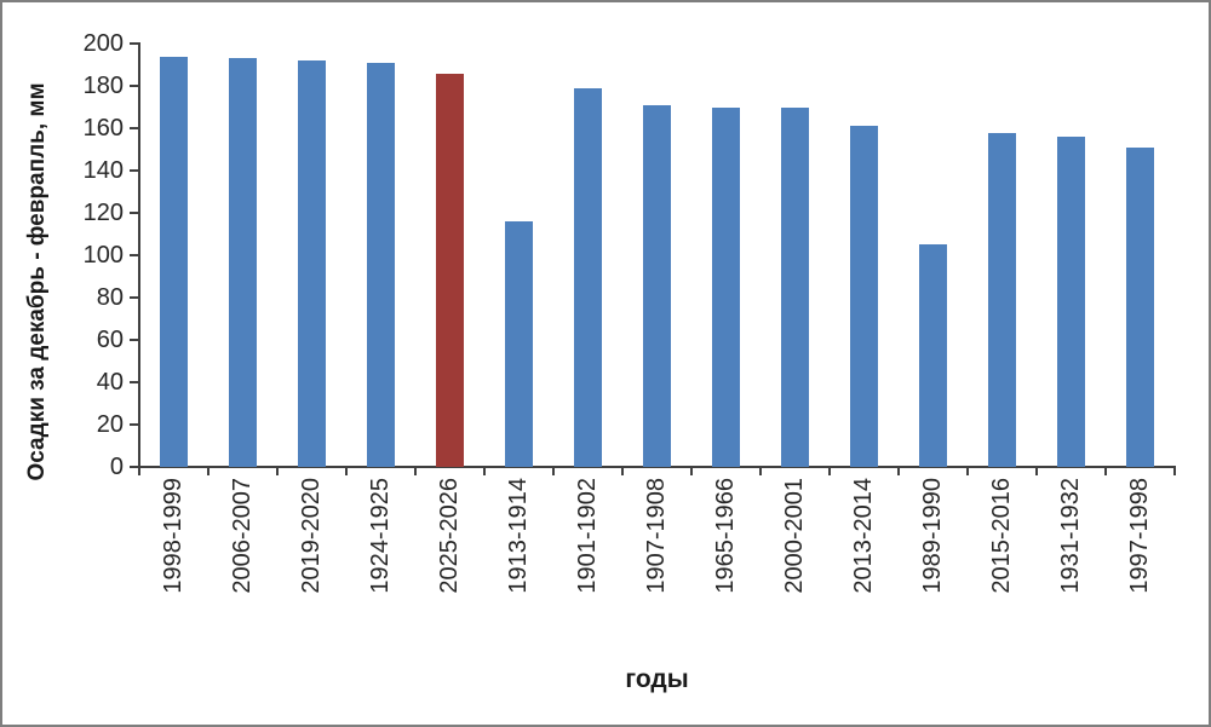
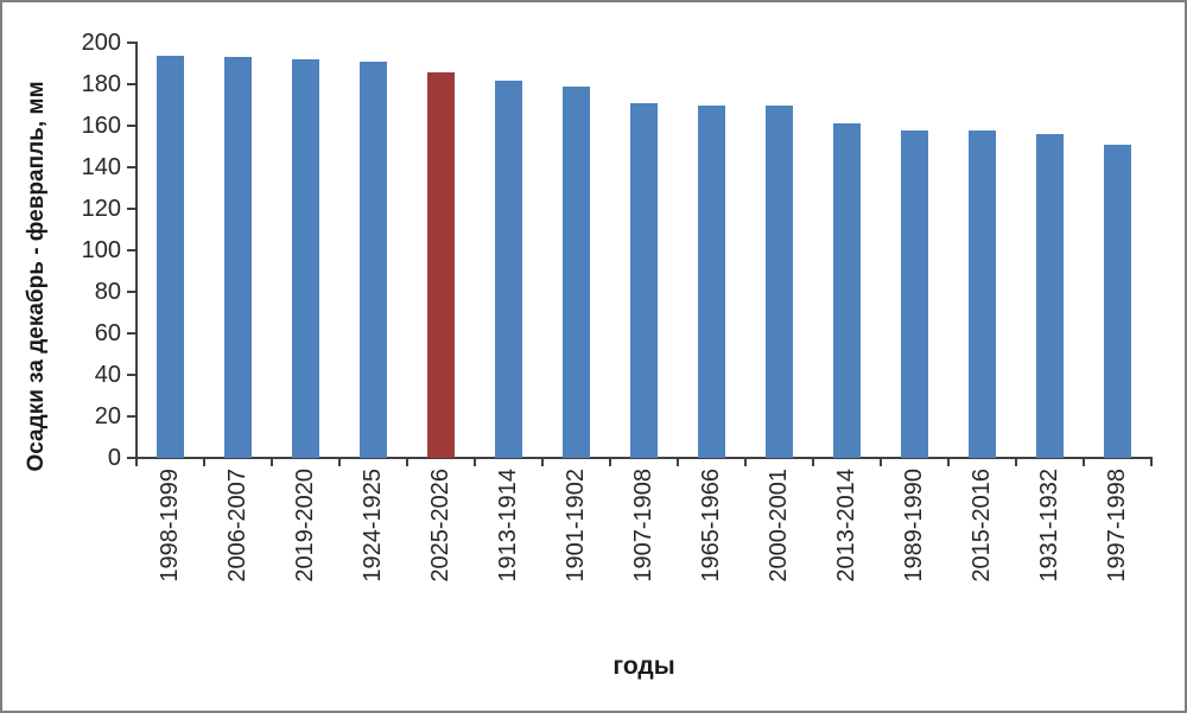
1913-1914: 116 -> 182
1989-1990: 105 -> 158
